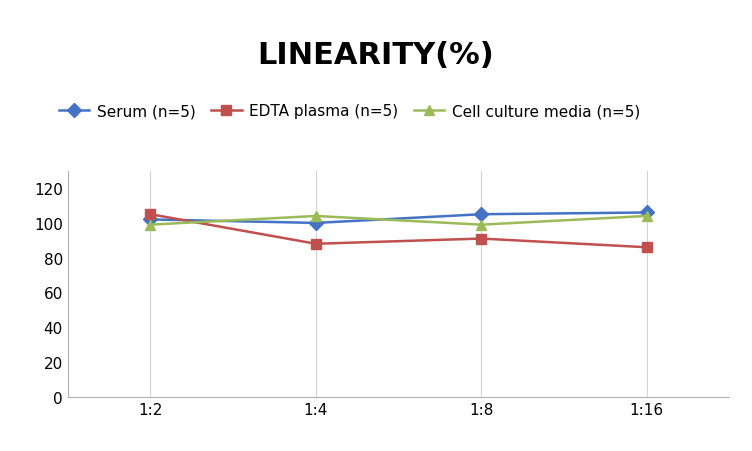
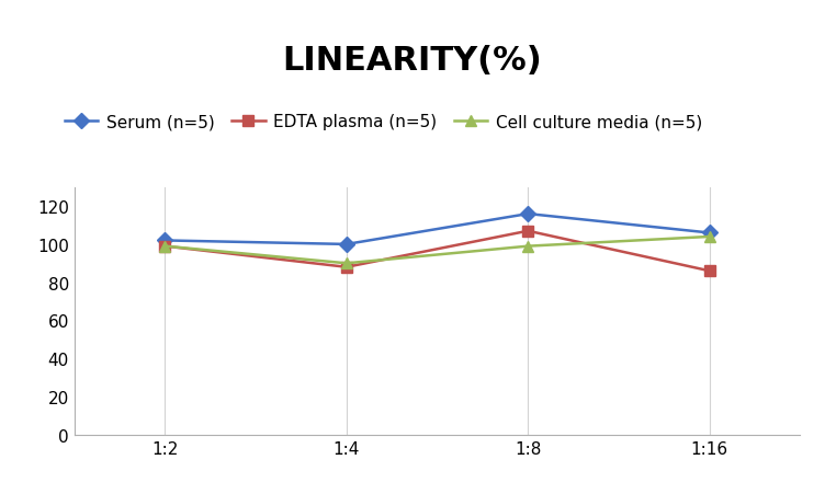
EDTA plasma (n=5)/1:2: 105 -> 99
Cell culture media (n=5)/1:4: 104 -> 90
Serum (n=5)/1:8: 105 -> 116
EDTA plasma (n=5)/1:8: 91 -> 107
